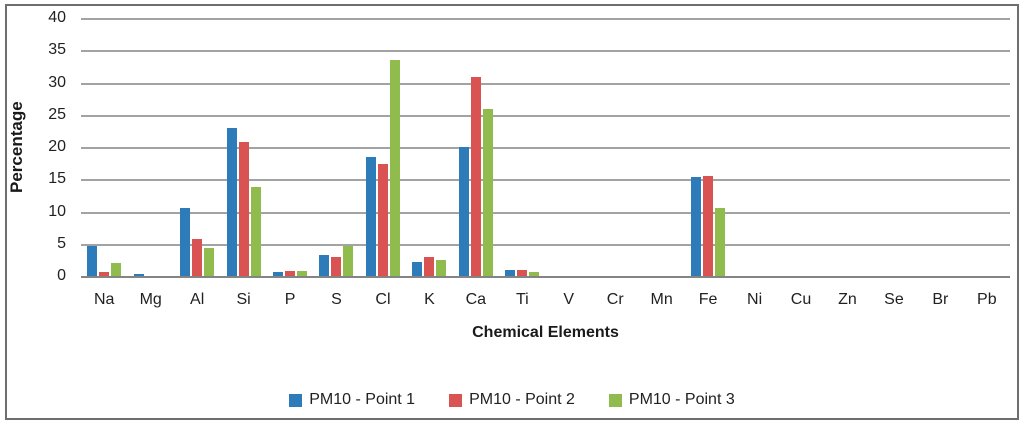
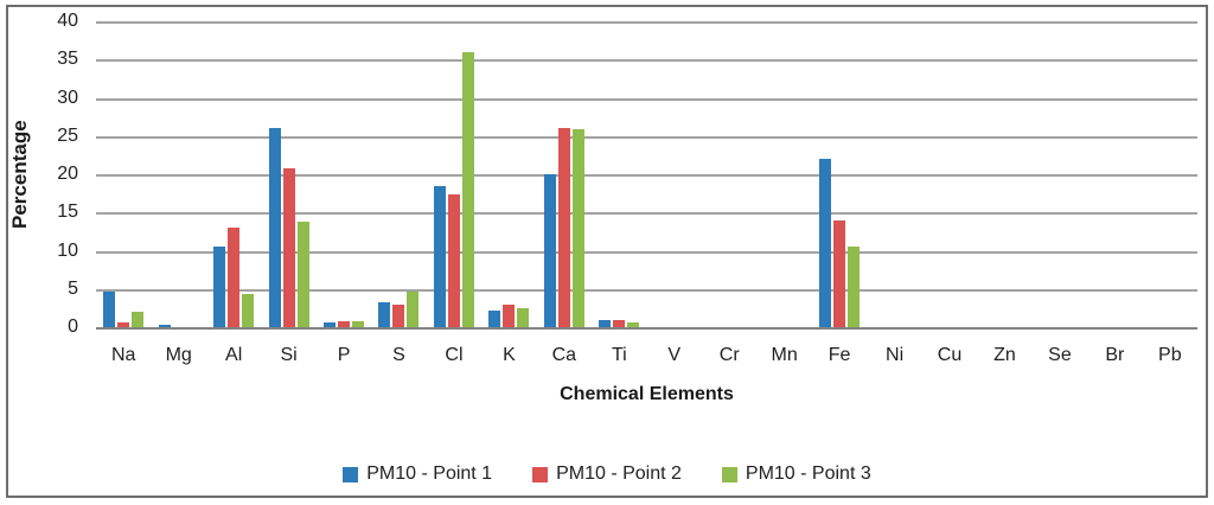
PM10 - Point 2/Al: 6 -> 13
PM10 - Point 1/Si: 23 -> 26
PM10 - Point 3/Cl: 34 -> 36
PM10 - Point 2/Ca: 31 -> 26
PM10 - Point 1/Fe: 15 -> 22
PM10 - Point 2/Fe: 16 -> 14
